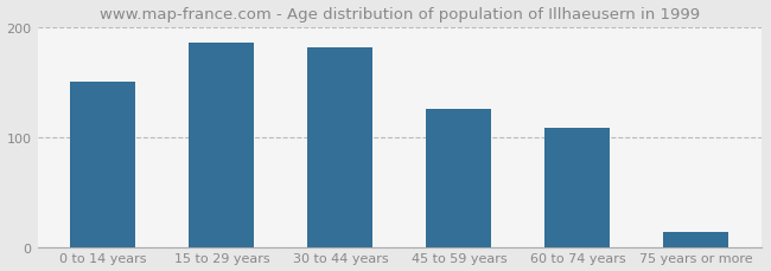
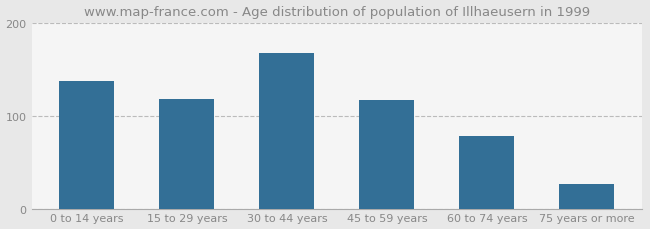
0 to 14 years: 150 -> 137
15 to 29 years: 186 -> 118
30 to 44 years: 182 -> 168
45 to 59 years: 126 -> 117
60 to 74 years: 108 -> 78
75 years or more: 14 -> 27
